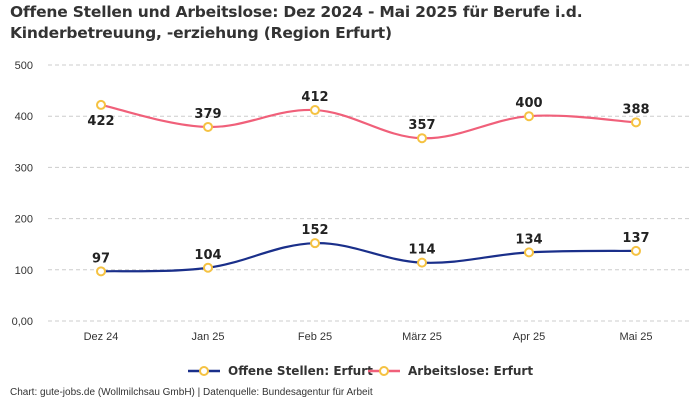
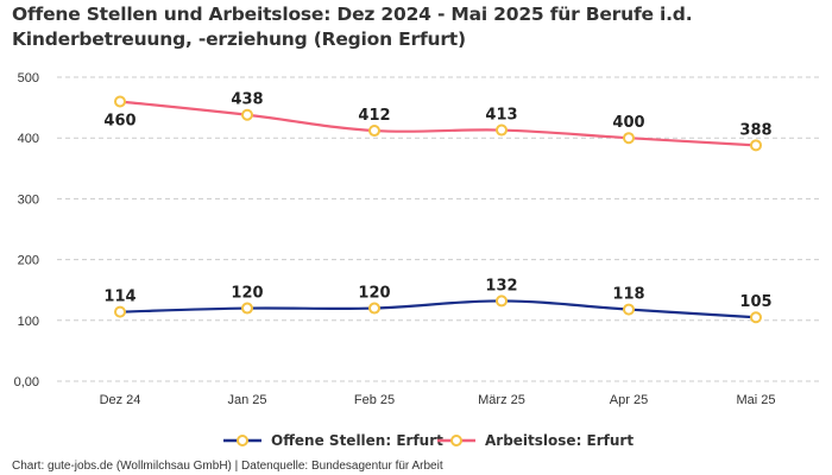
Offene Stellen: Erfurt/Dez 24: 97 -> 114
Arbeitslose: Erfurt/Dez 24: 422 -> 460
Offene Stellen: Erfurt/Jan 25: 104 -> 120
Arbeitslose: Erfurt/Jan 25: 379 -> 438
Offene Stellen: Erfurt/Feb 25: 152 -> 120
Offene Stellen: Erfurt/März 25: 114 -> 132
Arbeitslose: Erfurt/März 25: 357 -> 413
Offene Stellen: Erfurt/Apr 25: 134 -> 118
Offene Stellen: Erfurt/Mai 25: 137 -> 105
